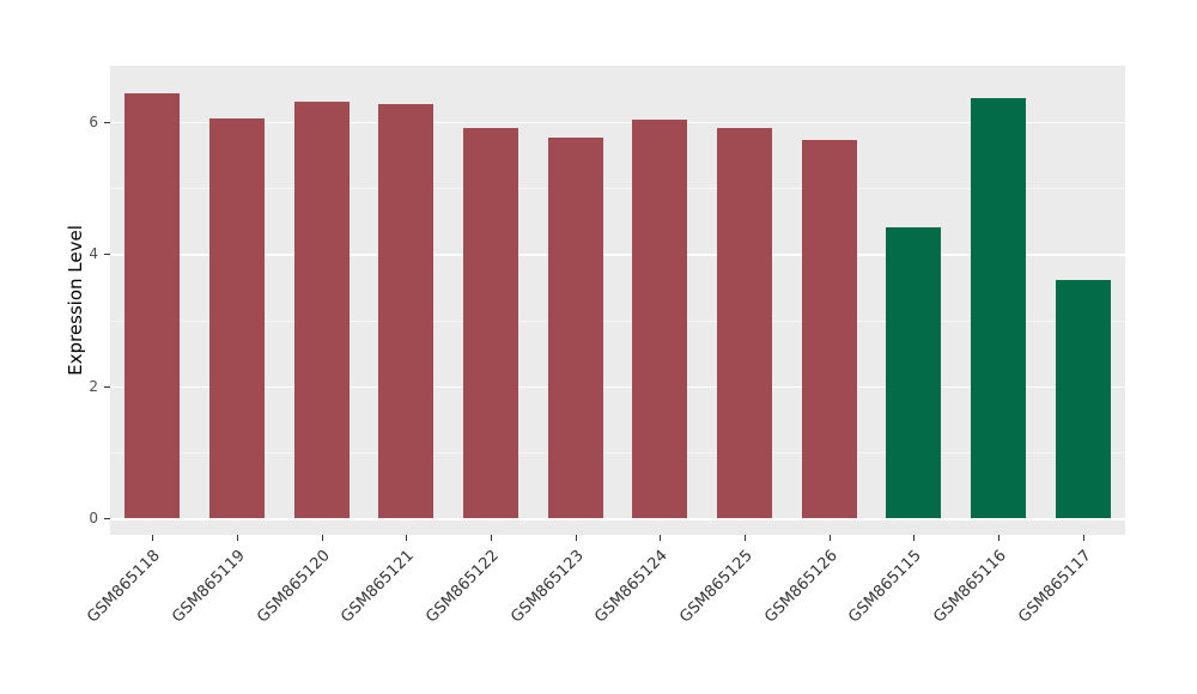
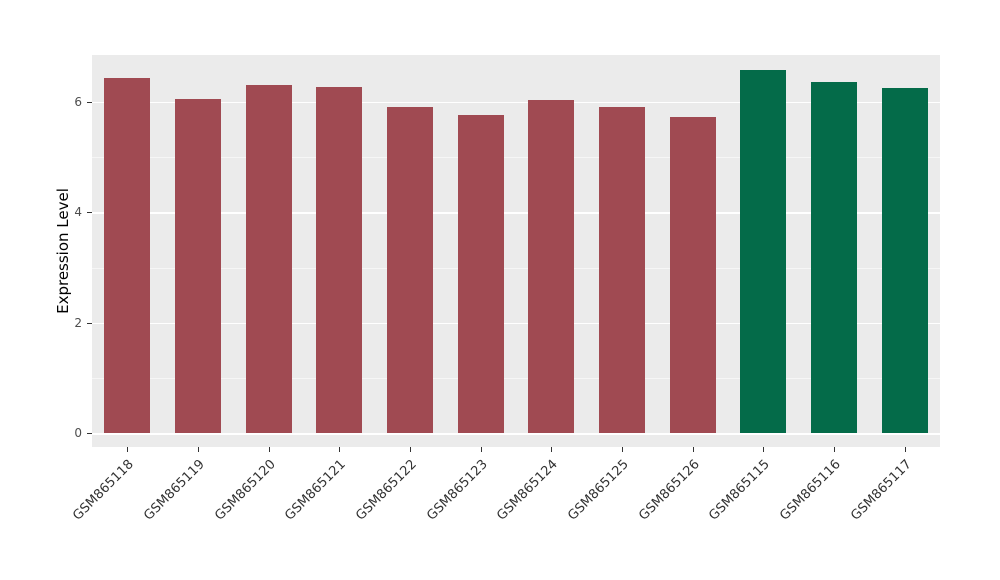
GSM865115: 4.4 -> 6.6
GSM865117: 3.6 -> 6.3
